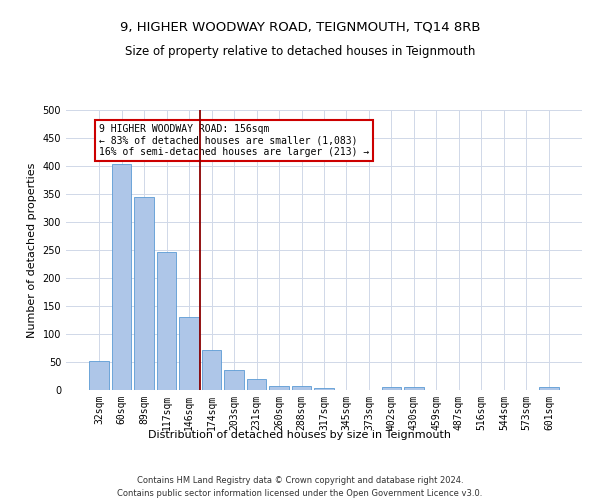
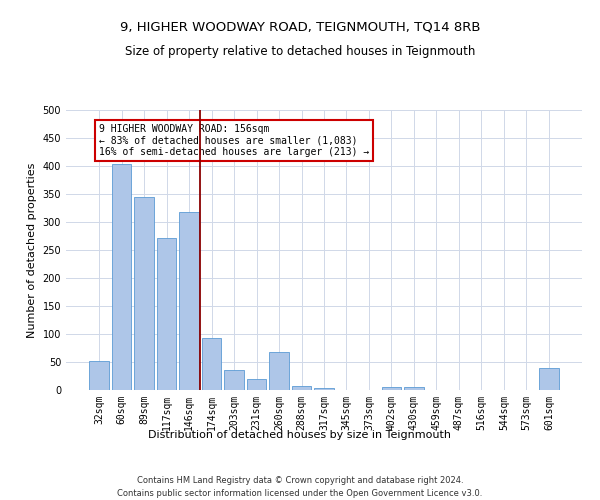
117sqm: 247 -> 272
146sqm: 130 -> 318
174sqm: 71 -> 92
260sqm: 8 -> 68
601sqm: 5 -> 40
